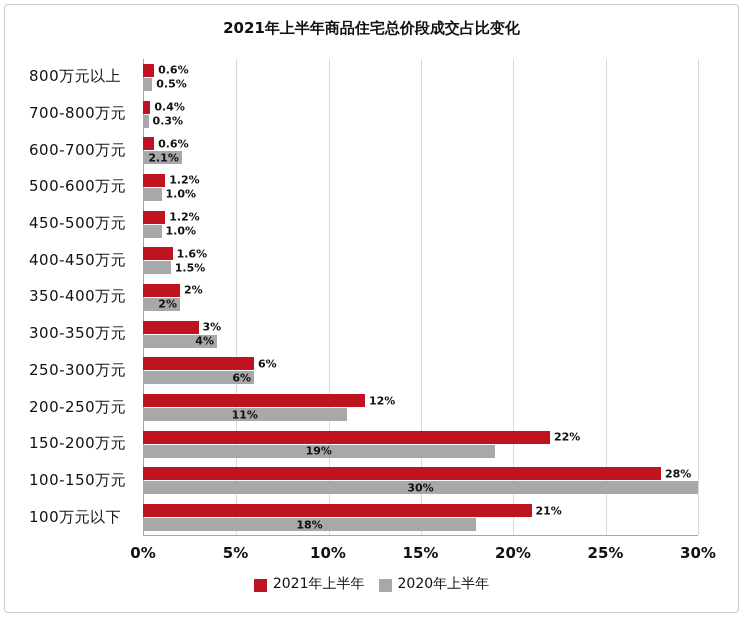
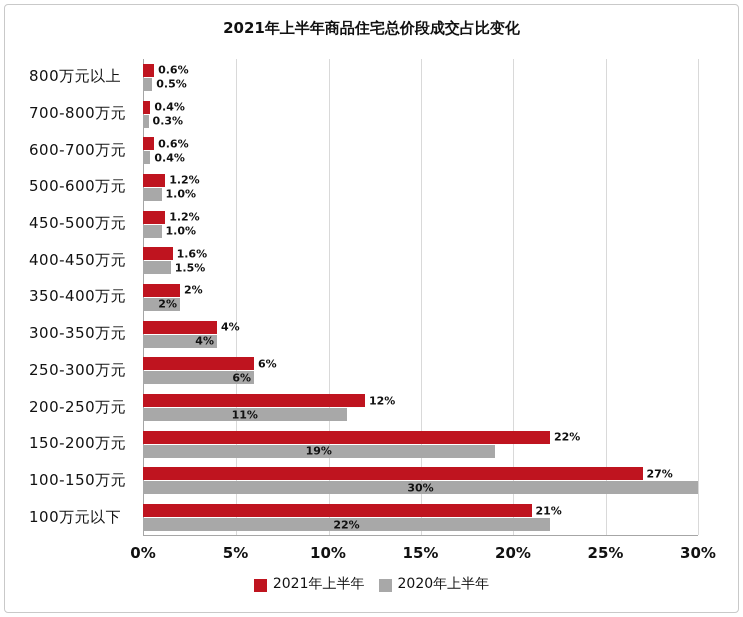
2020年上半年/600-700万元: 2.1% -> 0.4%
2021年上半年/300-350万元: 3% -> 4%
2021年上半年/100-150万元: 28% -> 27%
2020年上半年/100万元以下: 18% -> 22%
